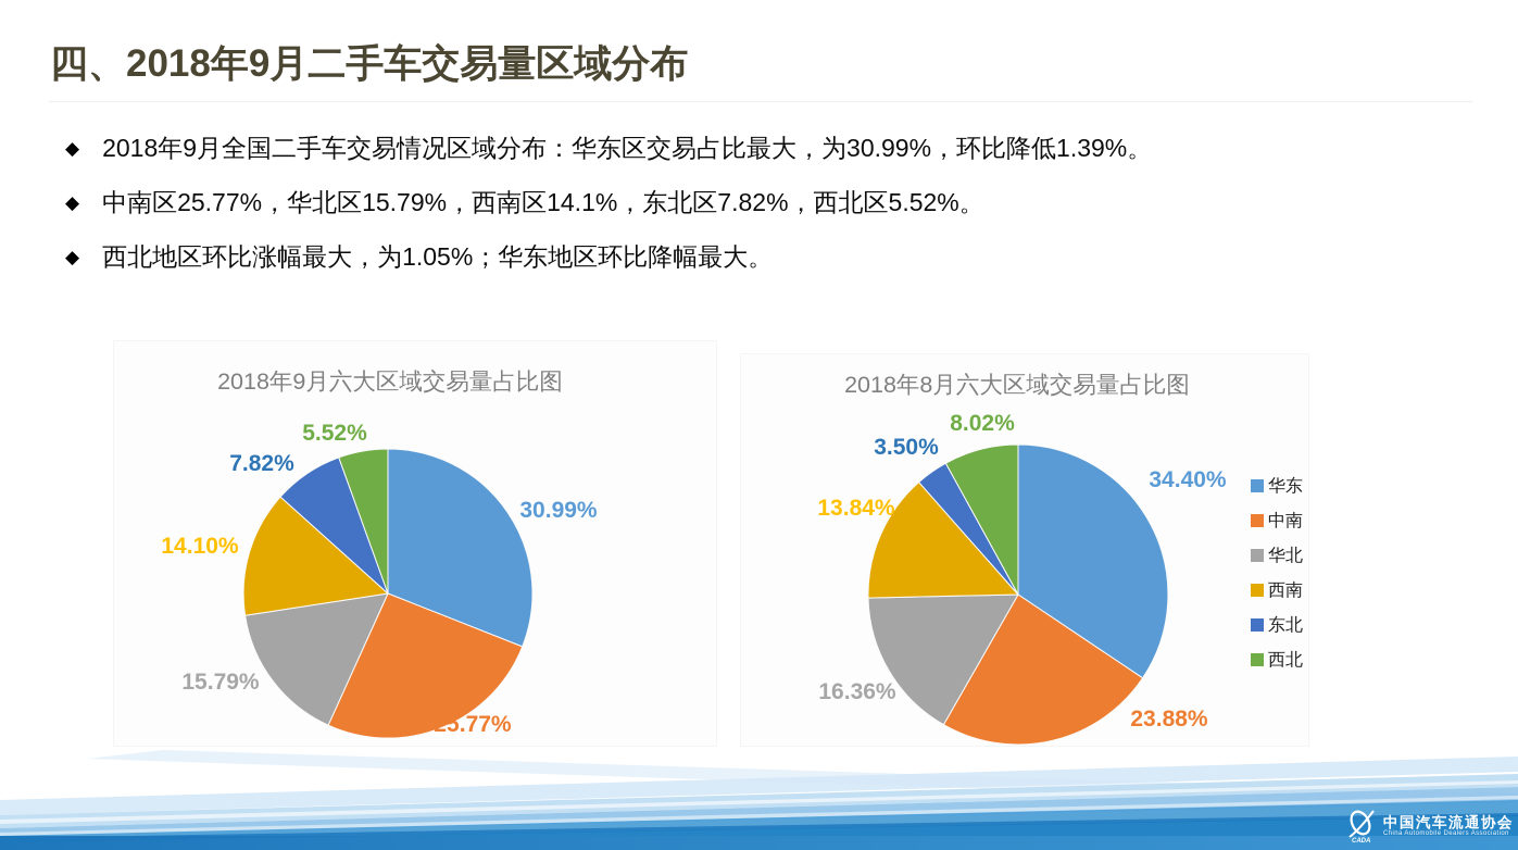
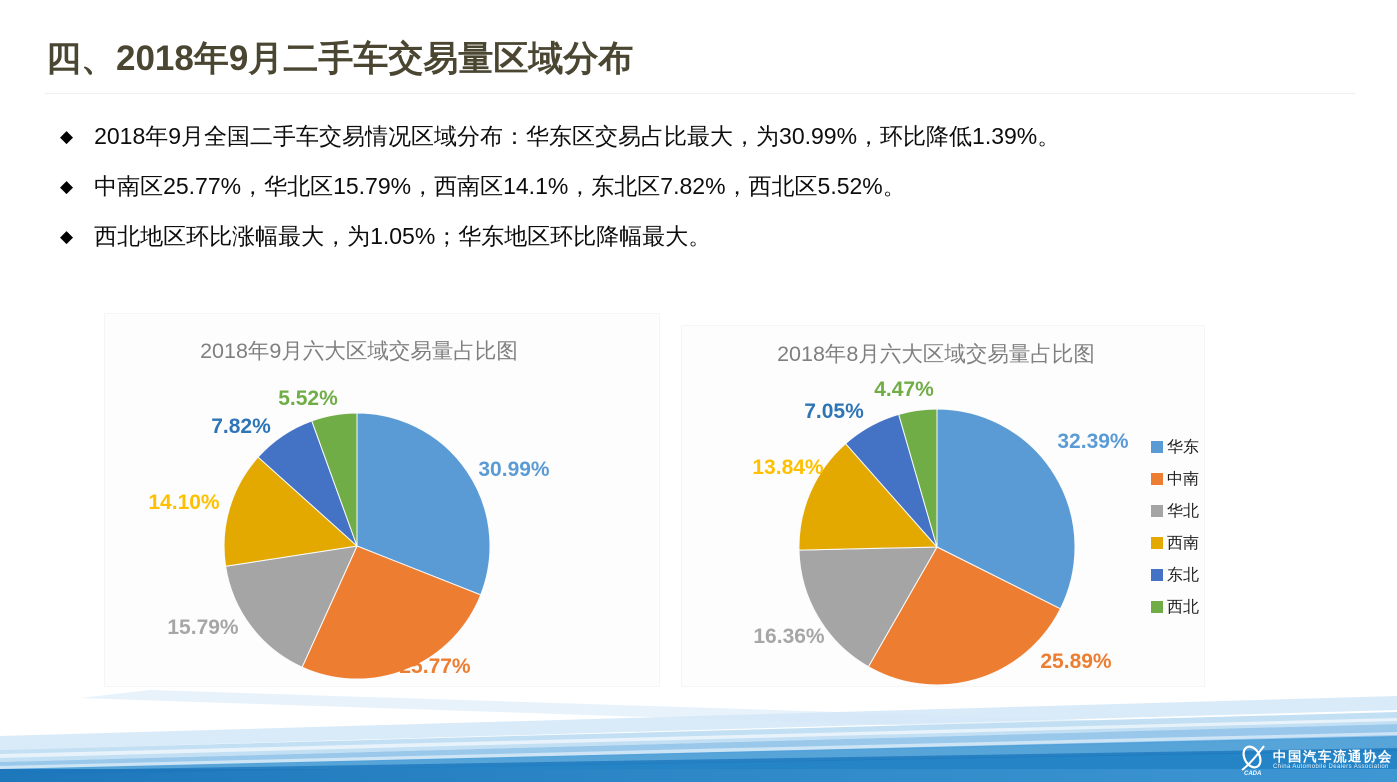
2018年8月六大区域交易量占比图/华东: 34.40% -> 32.39%
2018年8月六大区域交易量占比图/中南: 23.88% -> 25.89%
2018年8月六大区域交易量占比图/东北: 3.50% -> 7.05%
2018年8月六大区域交易量占比图/西北: 8.02% -> 4.47%
